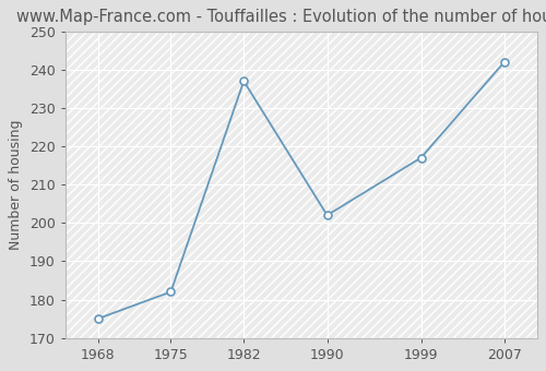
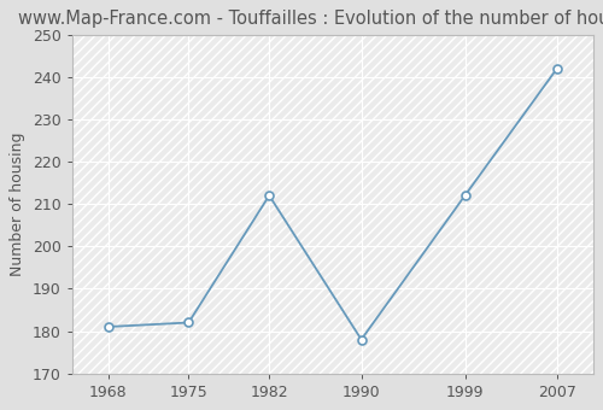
1968: 175 -> 181
1982: 237 -> 212
1990: 202 -> 178
1999: 217 -> 212
